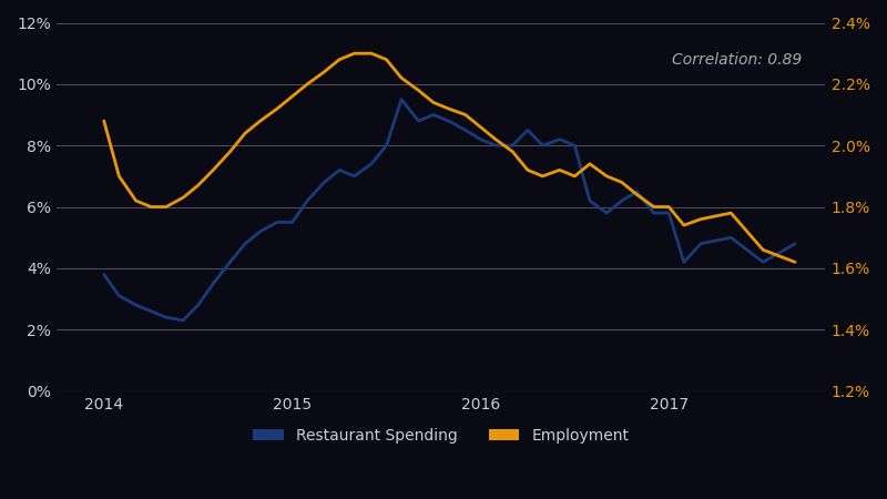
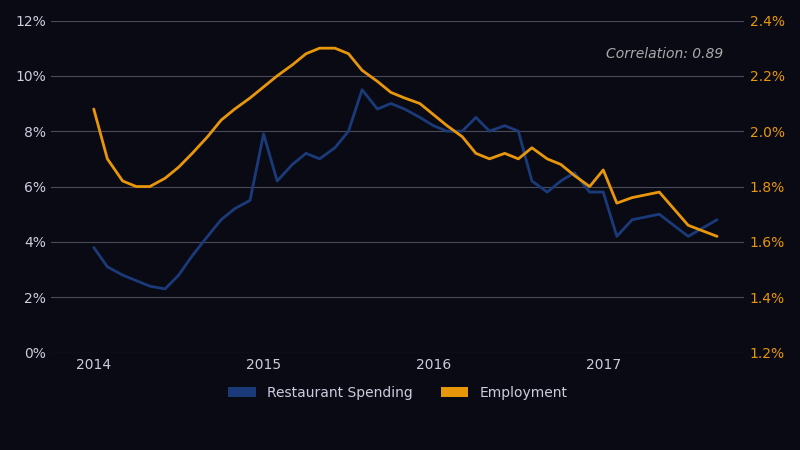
Restaurant Spending/2015: 5.5% -> 7.9%
Employment/2017: 1.80% -> 1.86%
